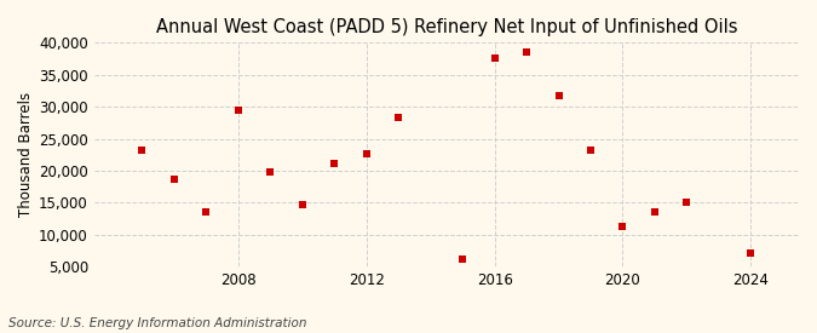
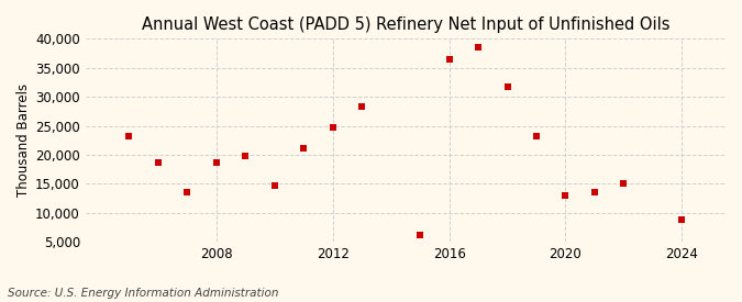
2008: 29,400 -> 18,700
2012: 22,600 -> 24,700
2016: 37,600 -> 36,500
2020: 11,200 -> 13,000
2024: 7,200 -> 8,800
